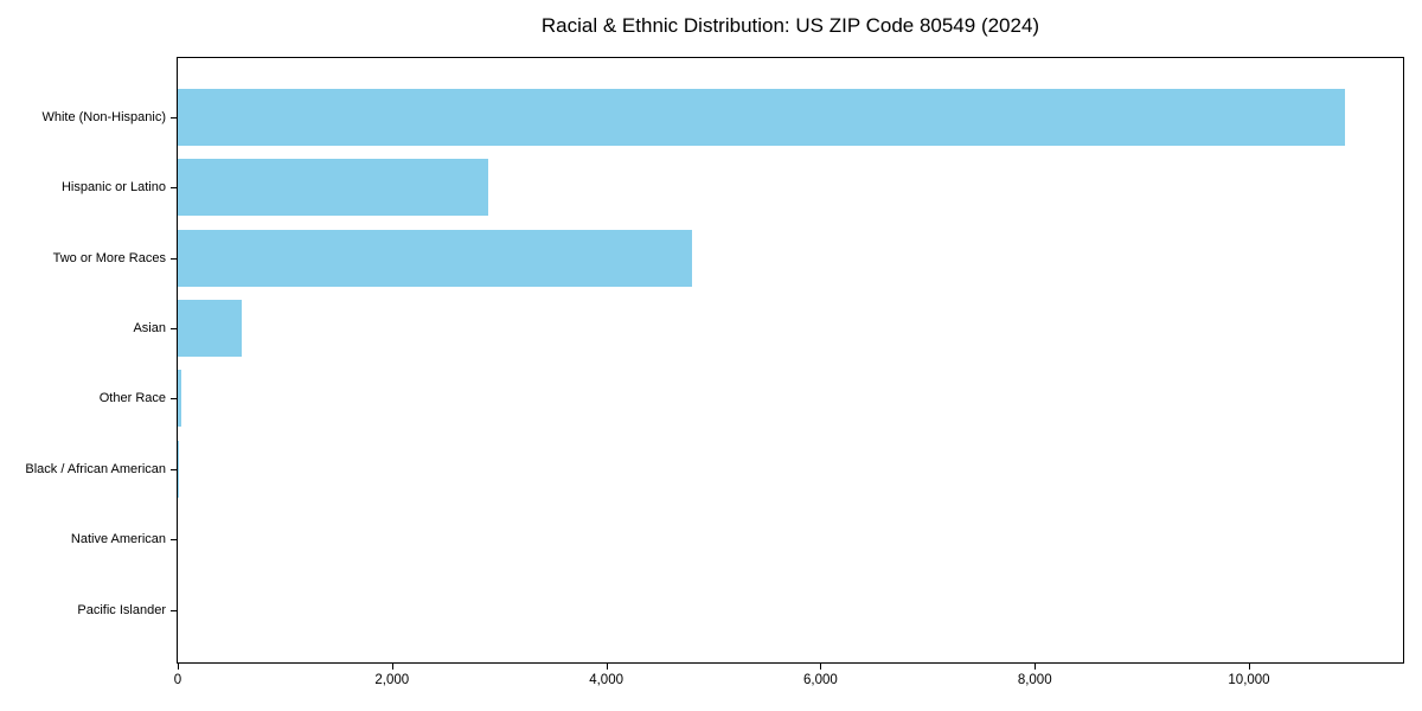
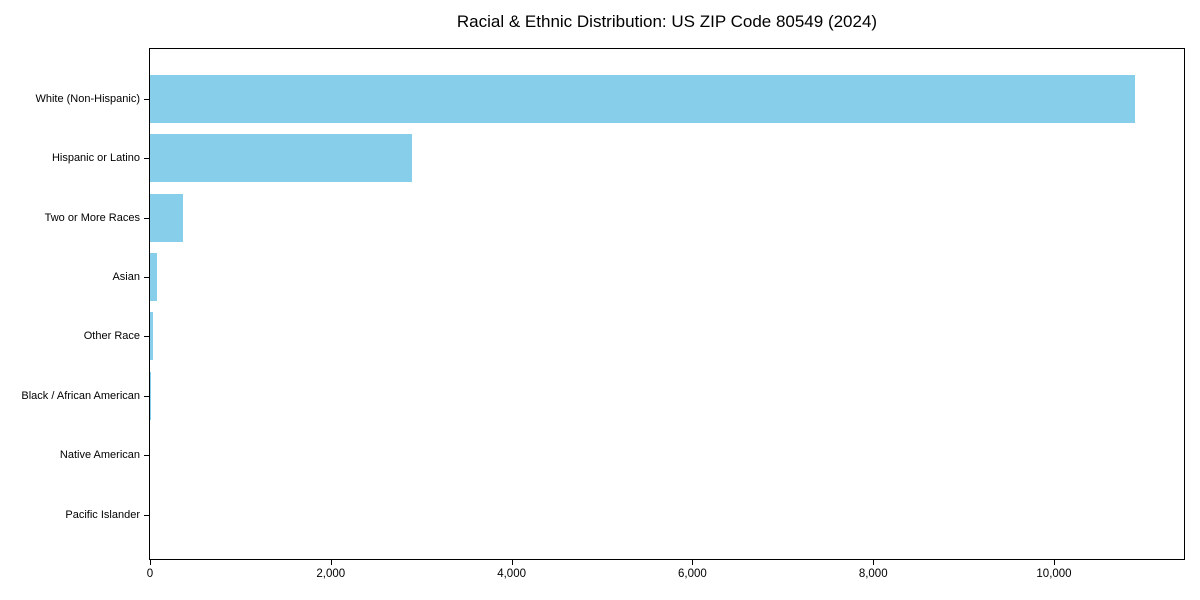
Two or More Races: 4800 -> 400
Asian: 600 -> 100
